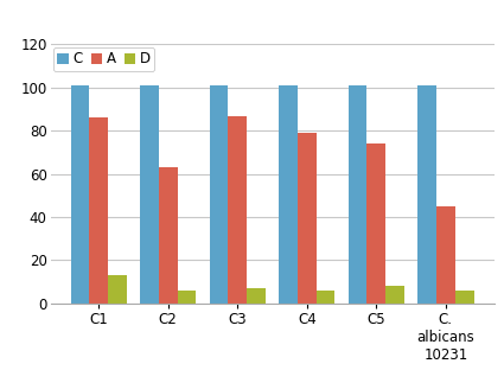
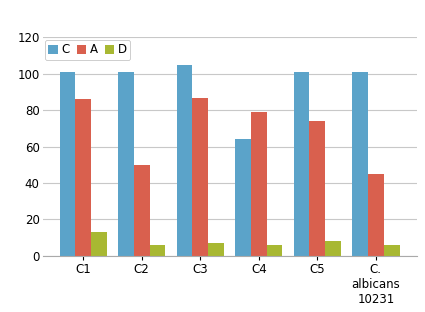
A/C2: 63 -> 50
C/C3: 101 -> 105
C/C4: 101 -> 64
